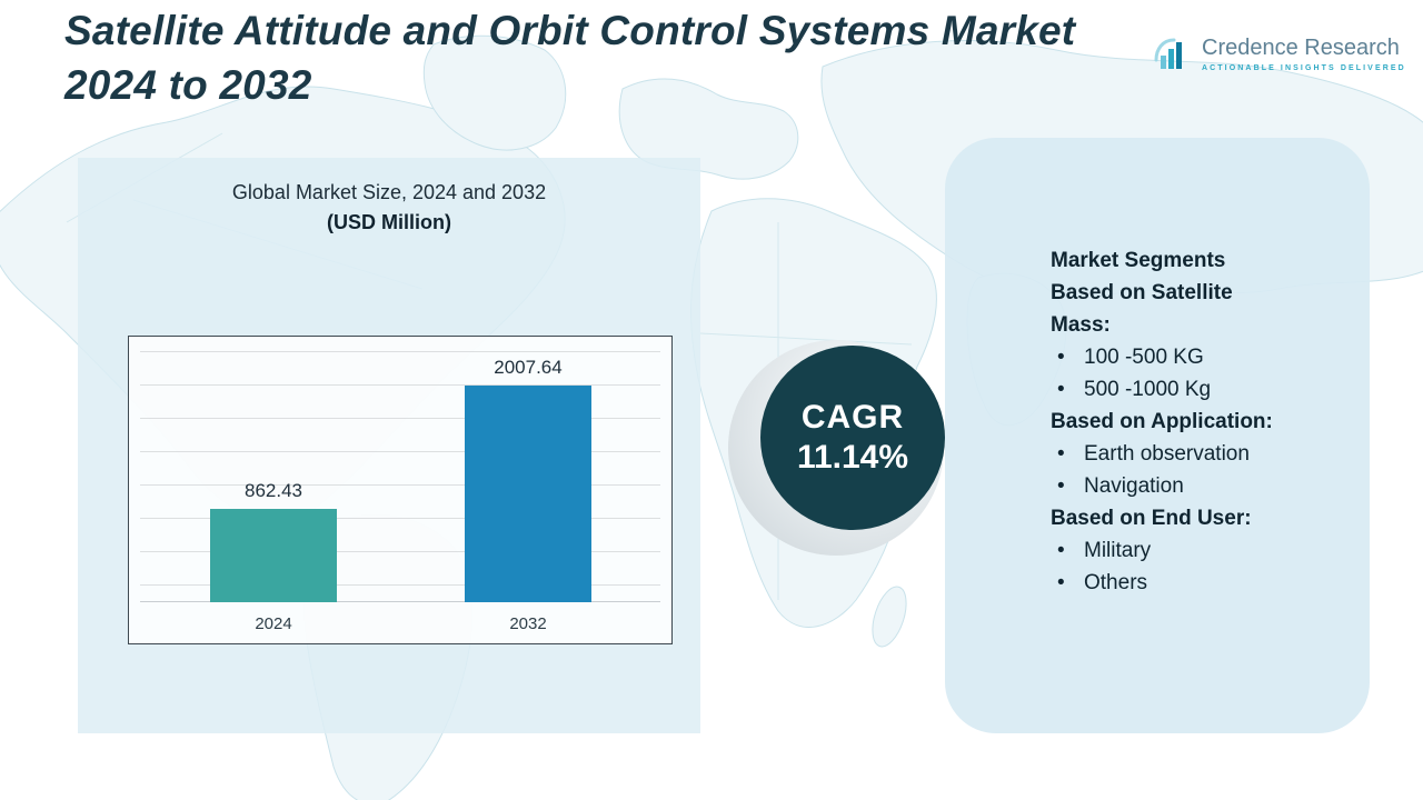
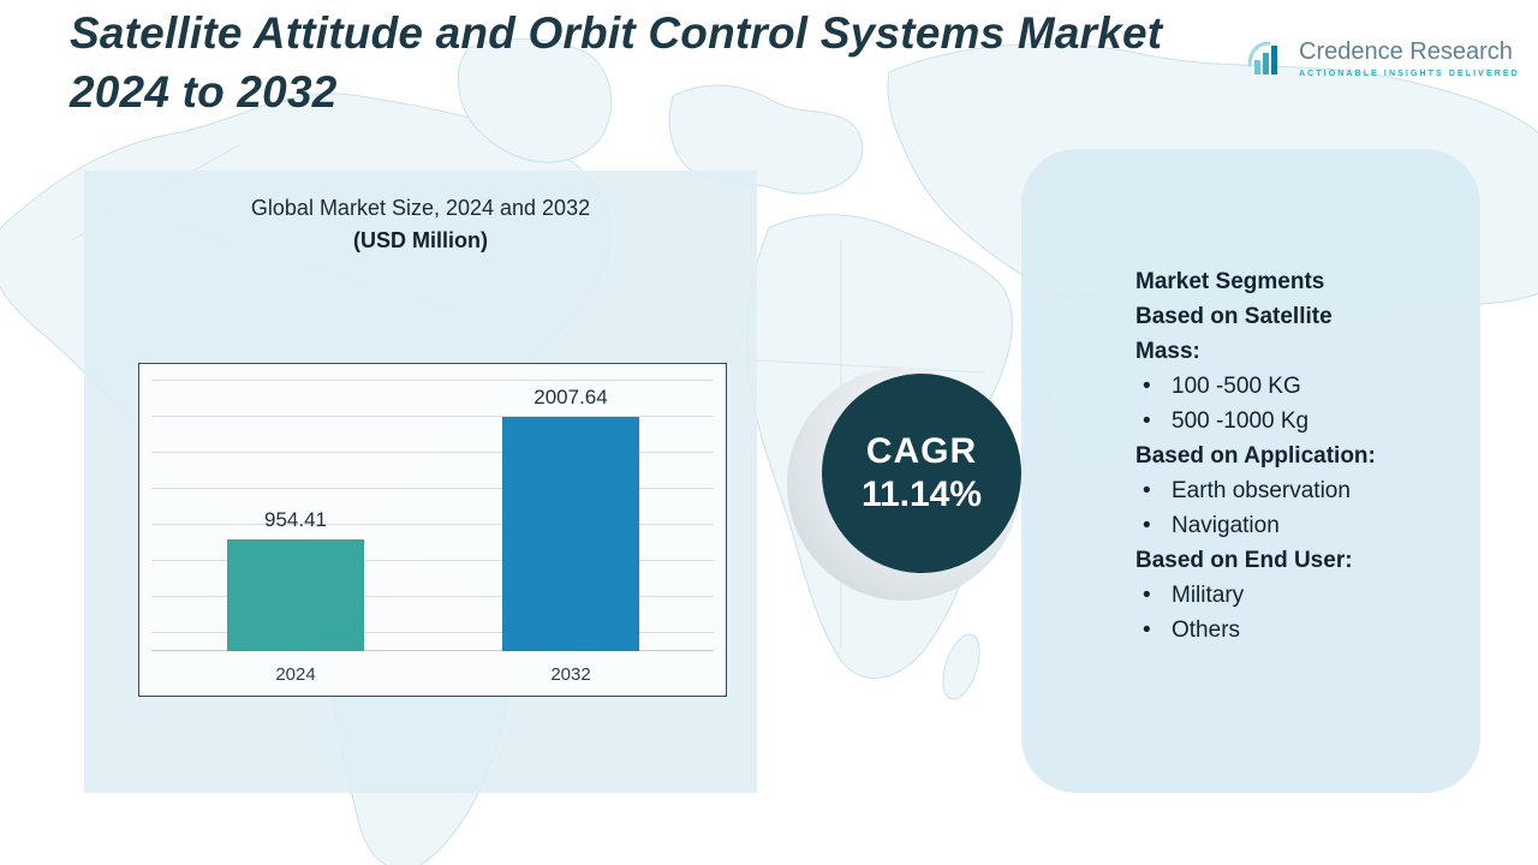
2024: 862.43 -> 954.41
